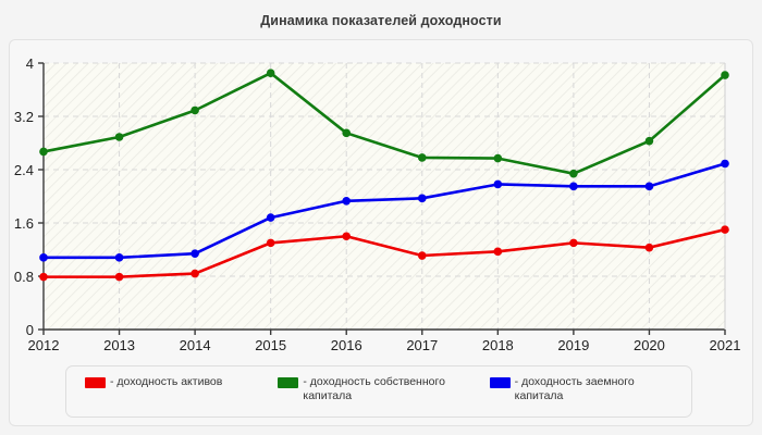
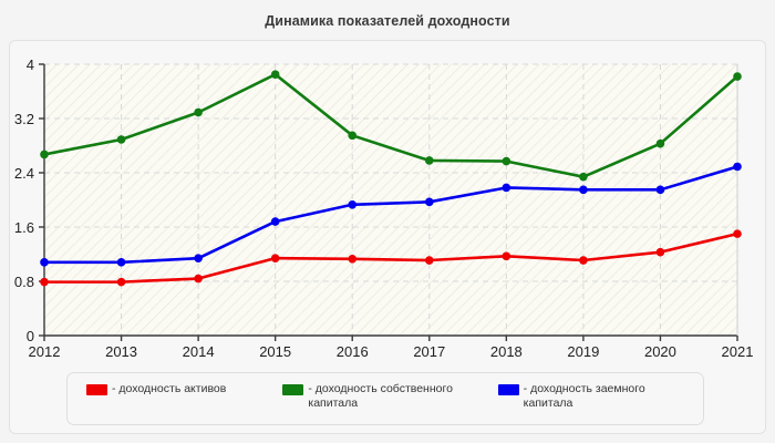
- доходность активов/2015: 1.3 -> 1.1
- доходность активов/2016: 1.4 -> 1.1
- доходность активов/2019: 1.3 -> 1.1
